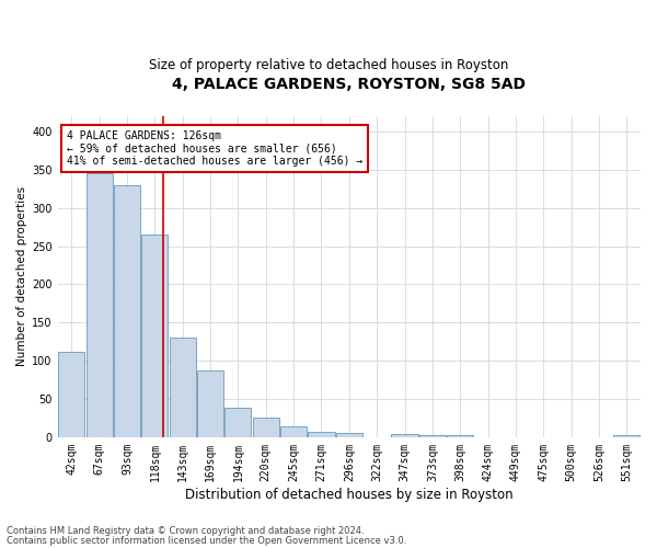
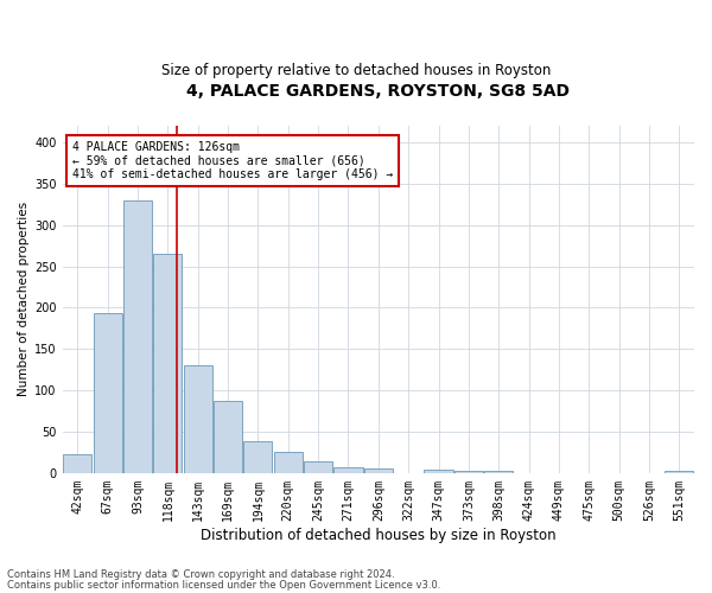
42sqm: 112 -> 23
67sqm: 346 -> 193
